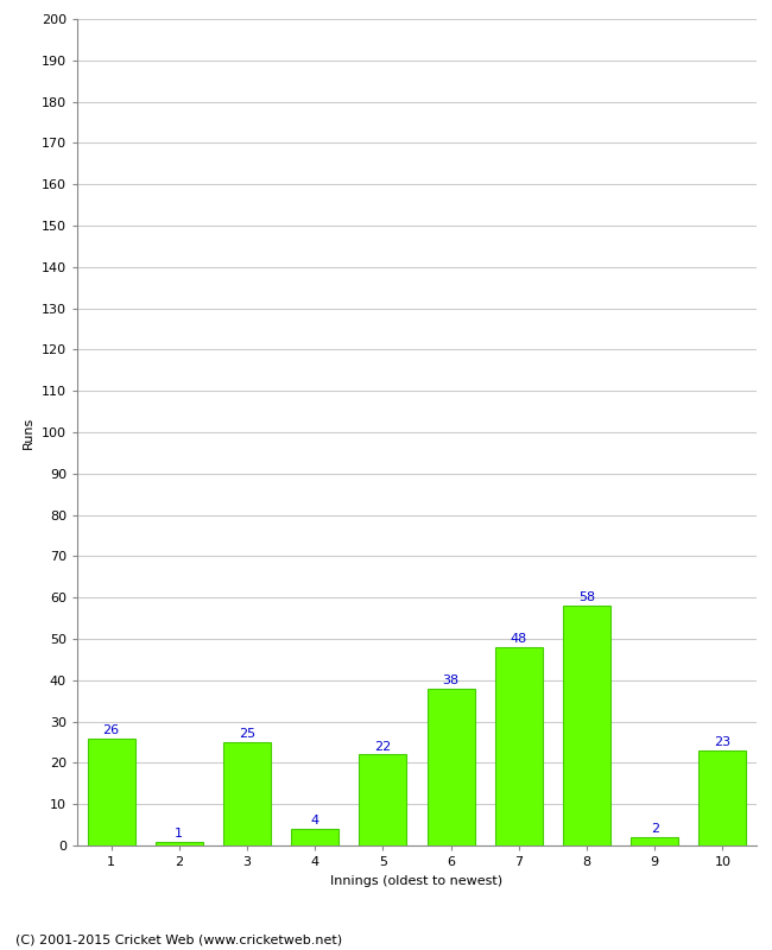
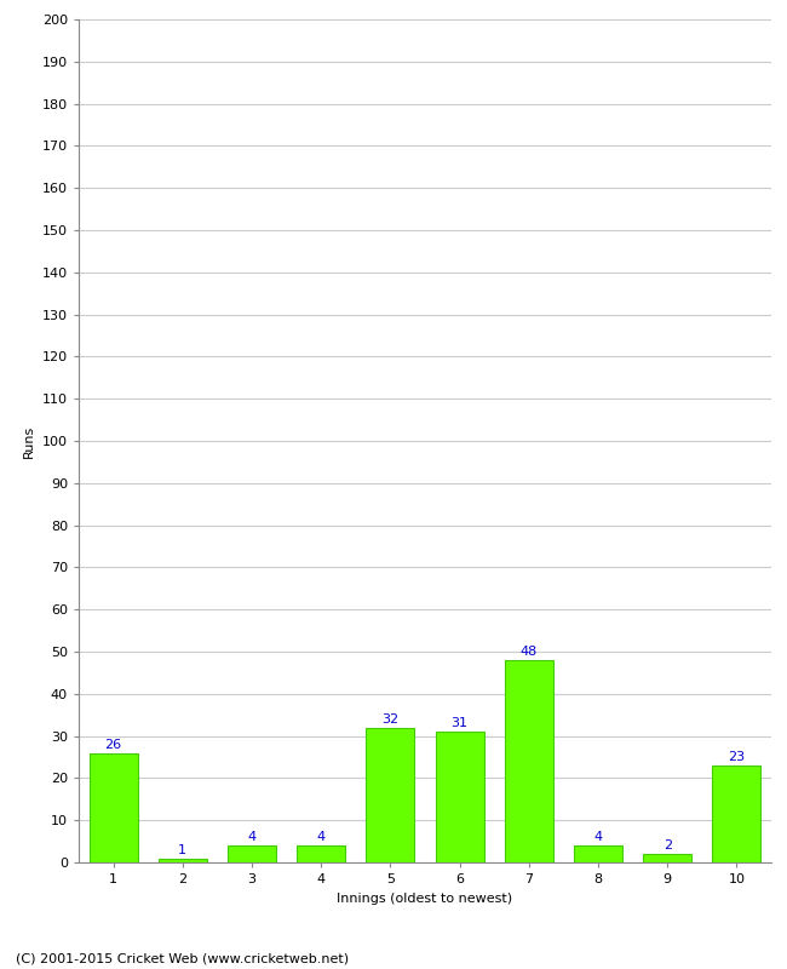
3: 25 -> 4
5: 22 -> 32
6: 38 -> 31
8: 58 -> 4
